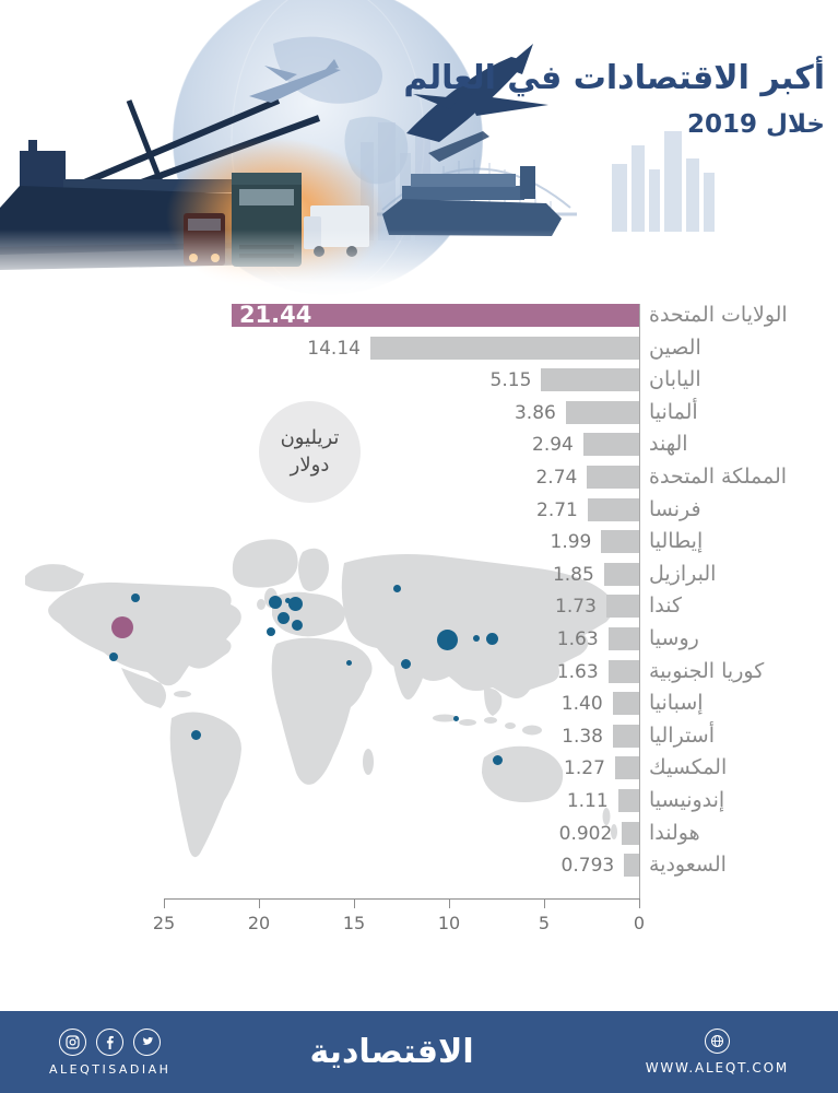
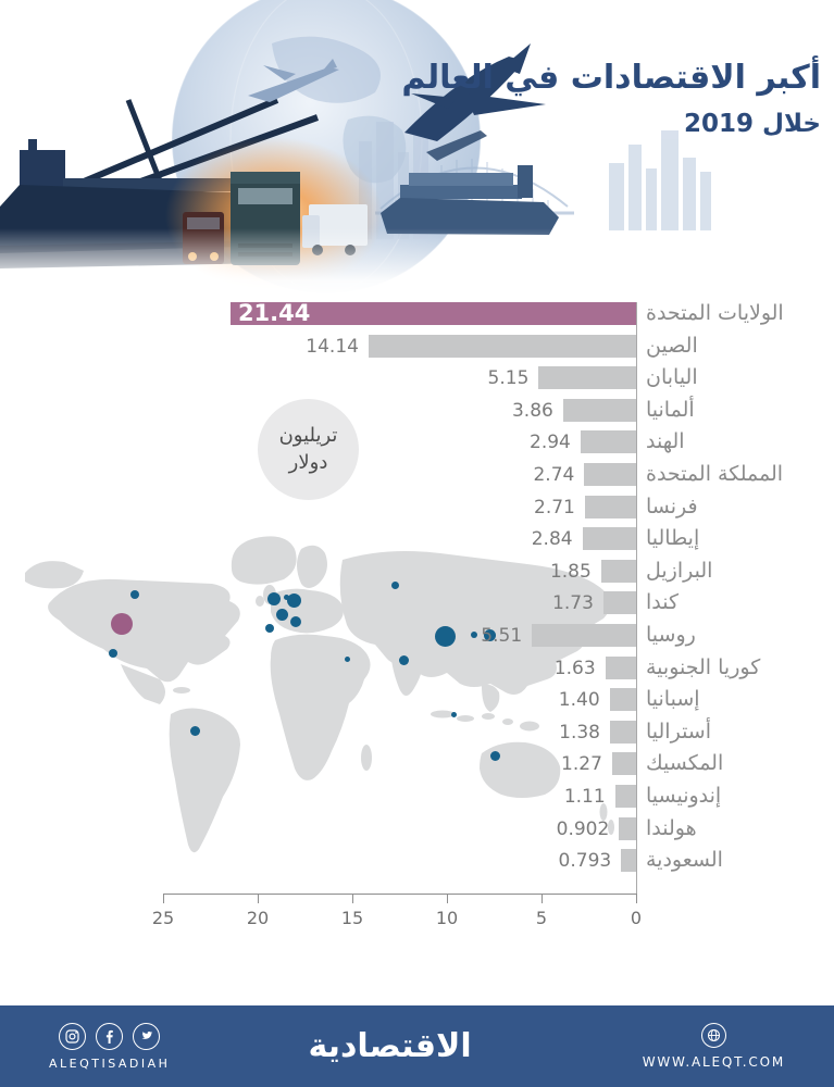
إيطاليا: 1.99 -> 2.84
روسيا: 1.63 -> 5.51
